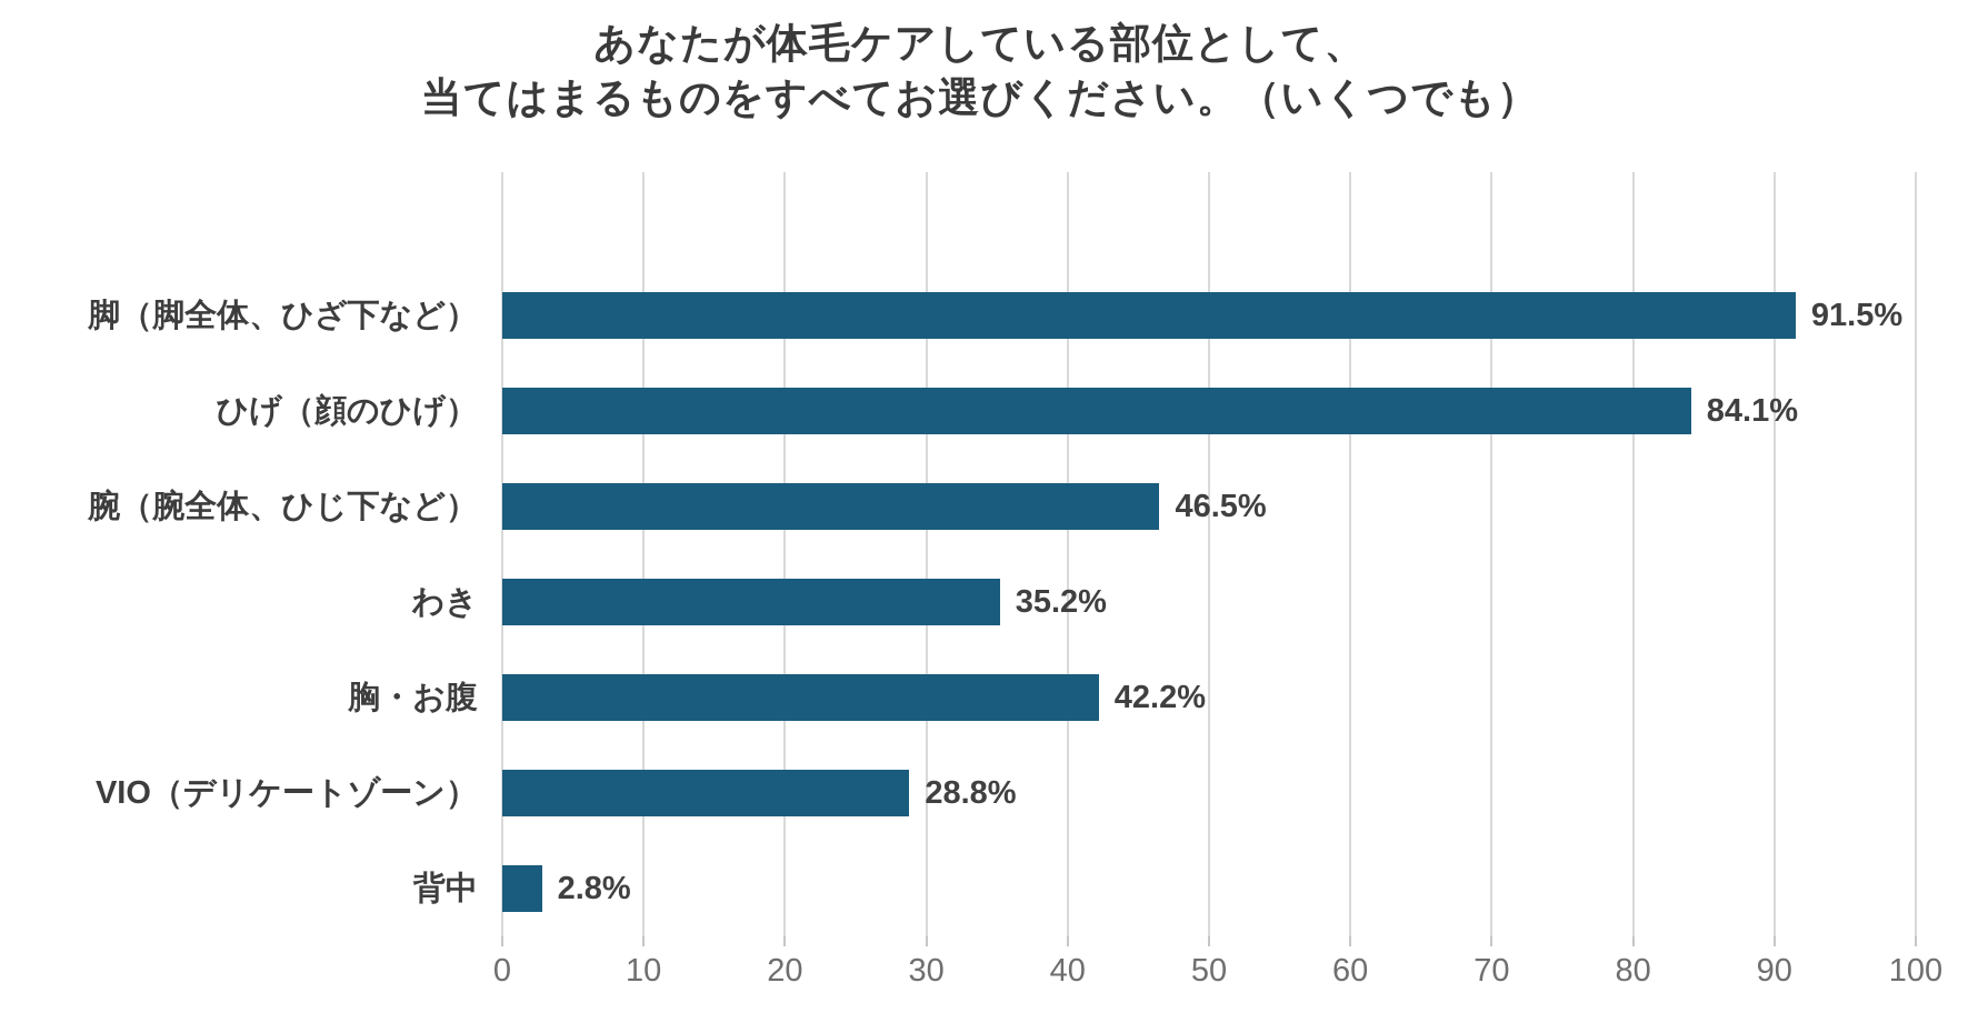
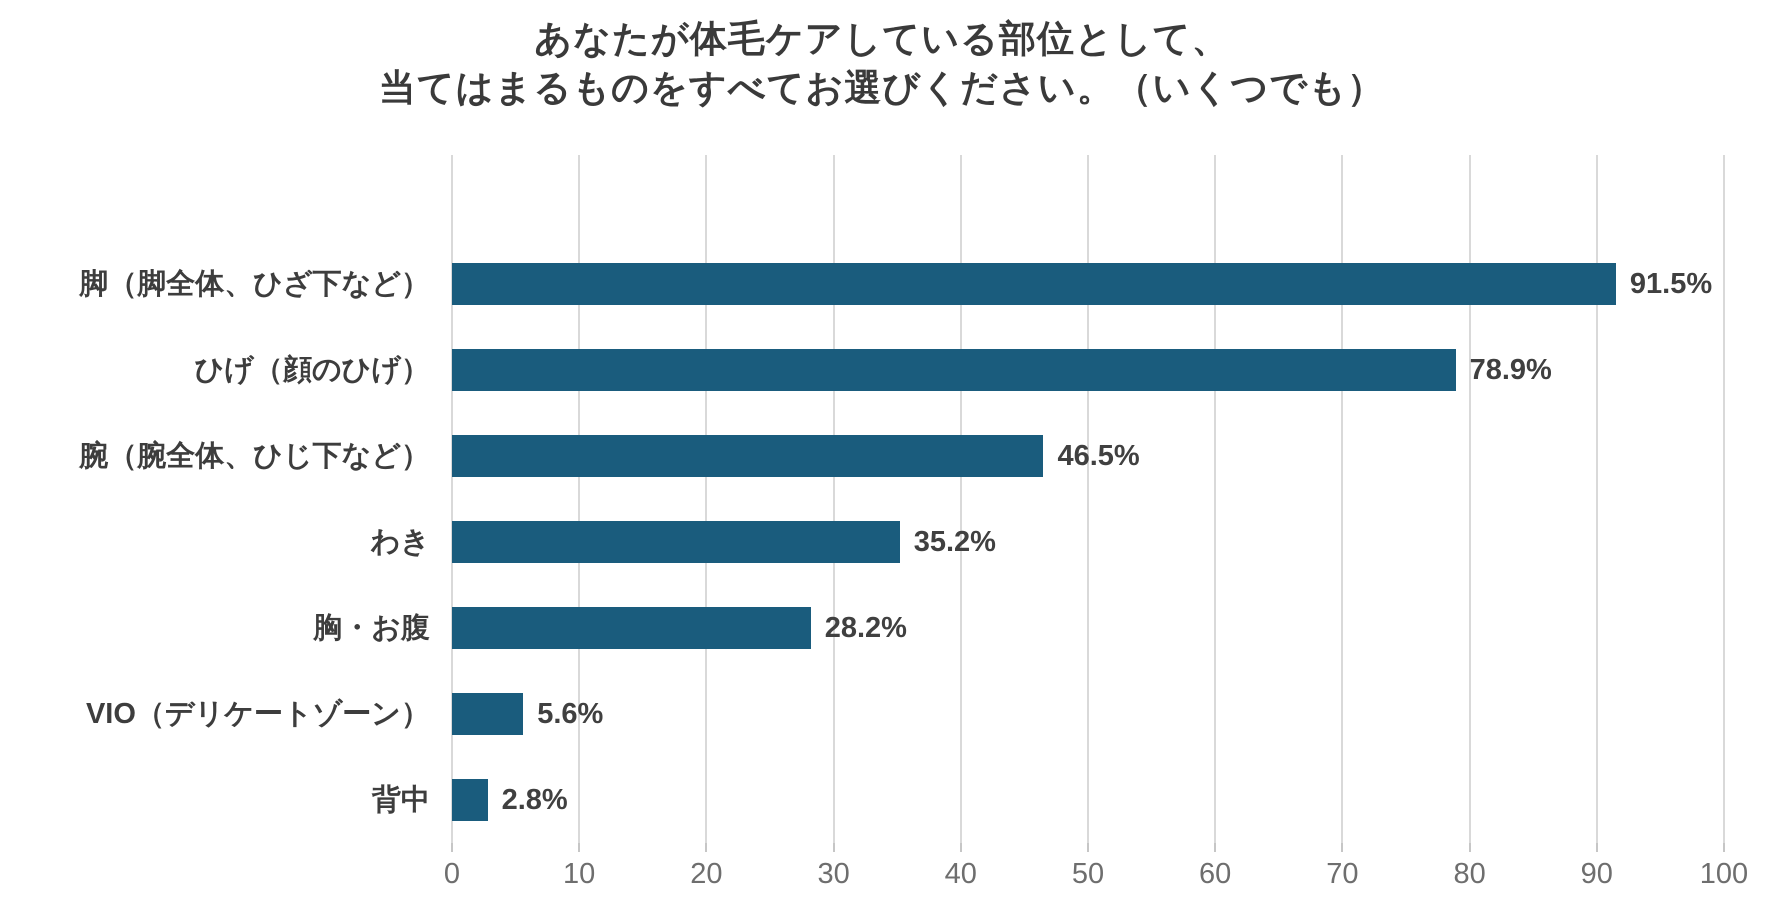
ひげ（顔のひげ）: 84.1% -> 78.9%
胸・お腹: 42.2% -> 28.2%
VIO（デリケートゾーン）: 28.8% -> 5.6%
